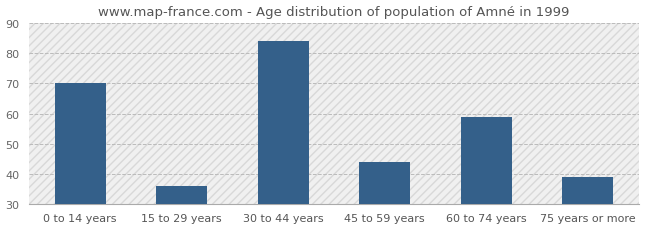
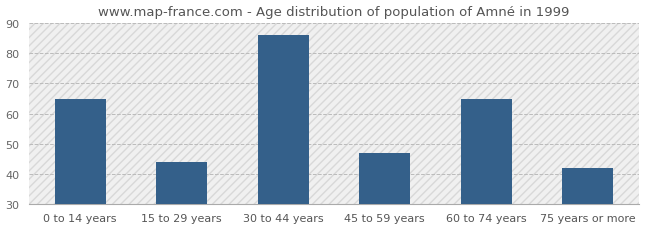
0 to 14 years: 70 -> 65
15 to 29 years: 36 -> 44
30 to 44 years: 84 -> 86
45 to 59 years: 44 -> 47
60 to 74 years: 59 -> 65
75 years or more: 39 -> 42
